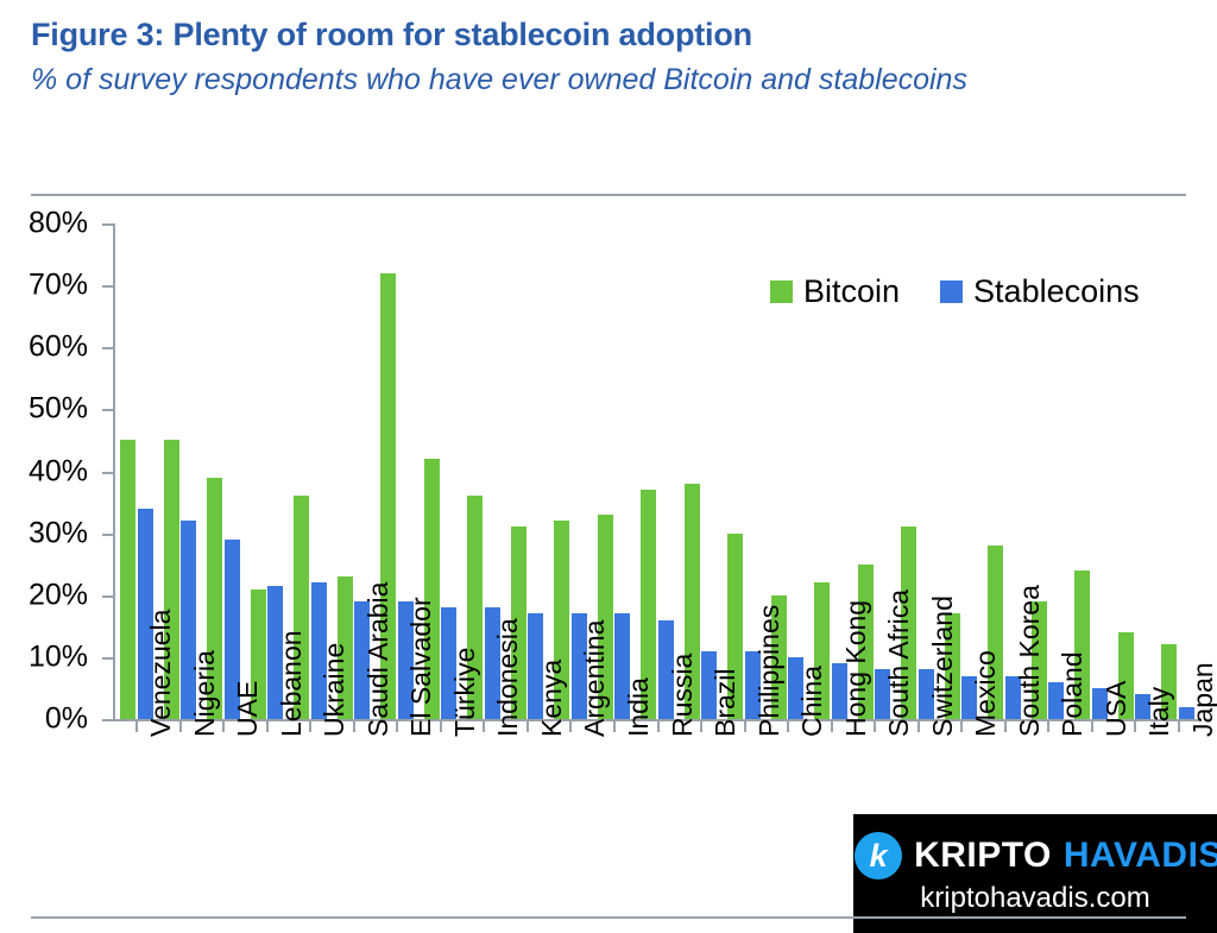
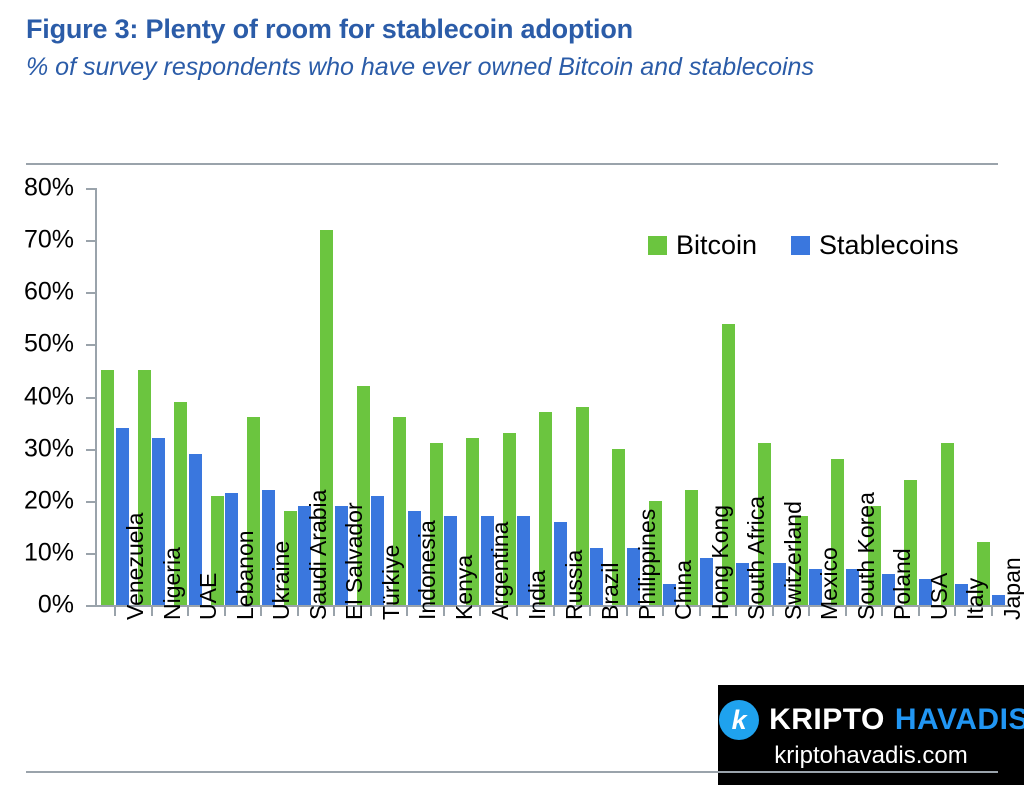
Bitcoin/Saudi Arabia: 23% -> 18%
Stablecoins/Türkiye: 18% -> 21%
Stablecoins/China: 10% -> 4%
Bitcoin/South Africa: 25% -> 54%
Bitcoin/Italy: 14% -> 31%
